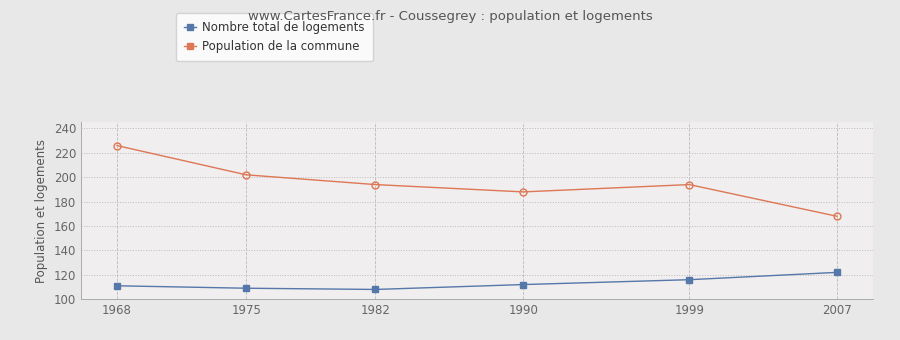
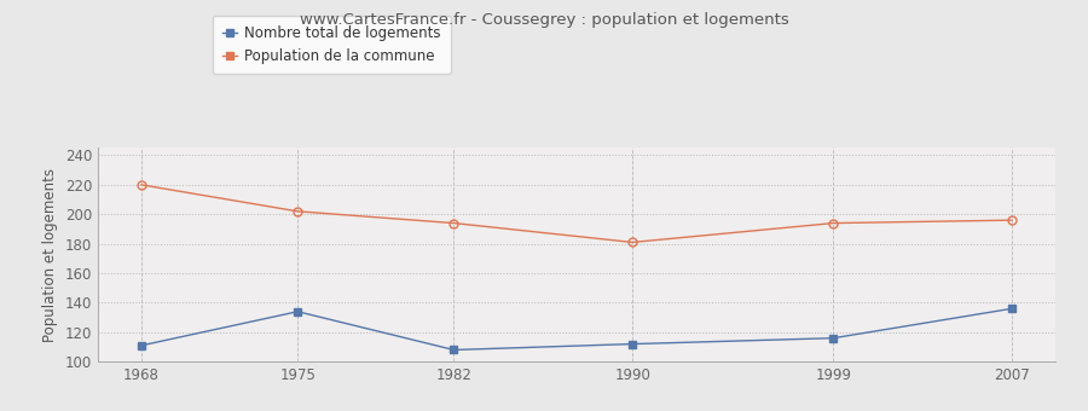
Population de la commune/1968: 226 -> 220
Nombre total de logements/1975: 109 -> 134
Population de la commune/1990: 188 -> 181
Nombre total de logements/2007: 122 -> 136
Population de la commune/2007: 168 -> 196
